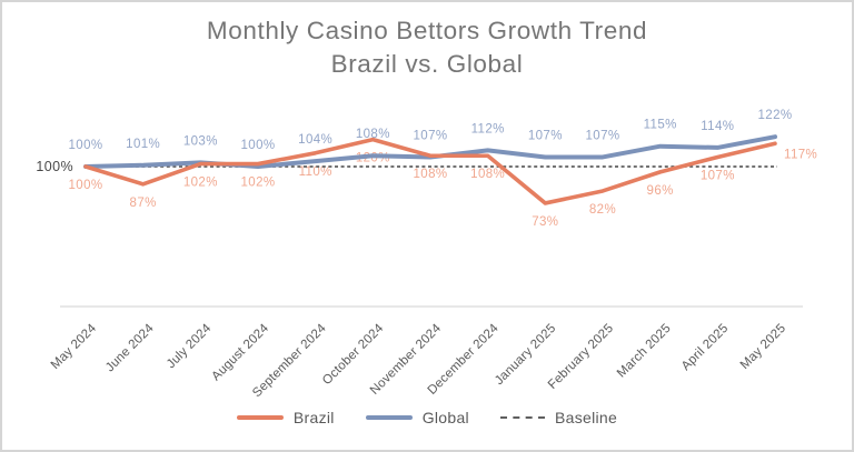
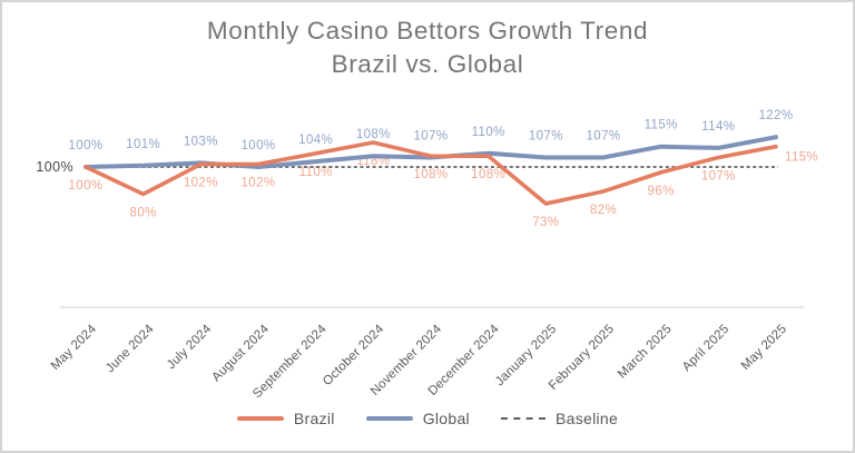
Brazil/June 2024: 87% -> 80%
Brazil/October 2024: 120% -> 118%
Global/December 2024: 112% -> 110%
Brazil/May 2025: 117% -> 115%
